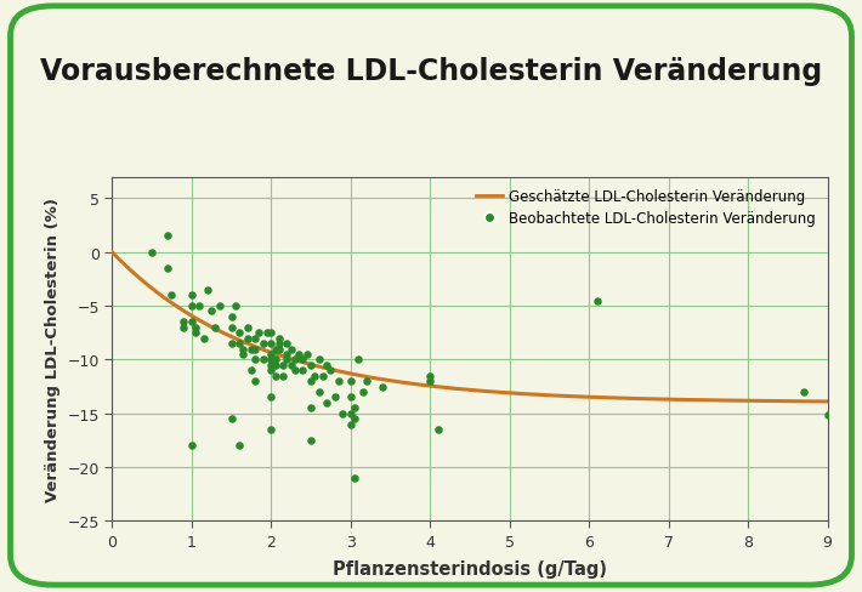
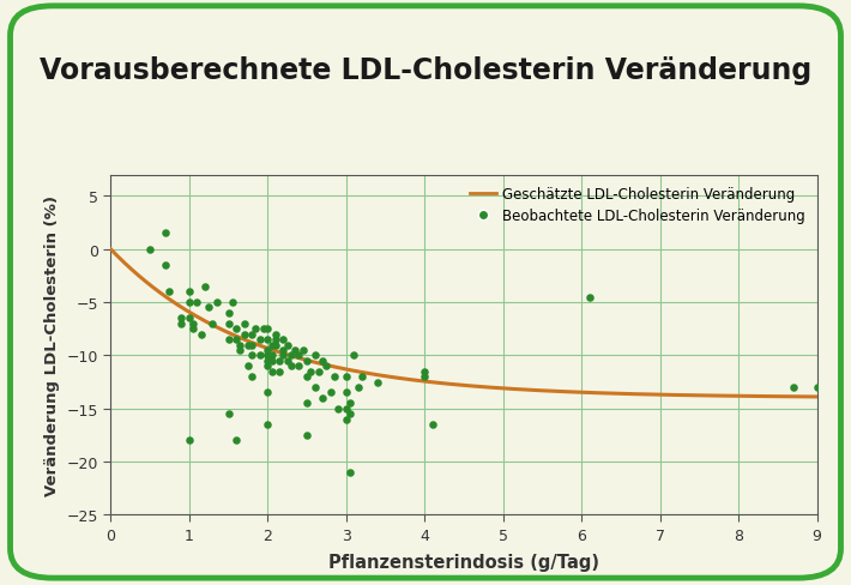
Beobachtete LDL-Cholesterin Veränderung/9: -15.2 -> -13.0
